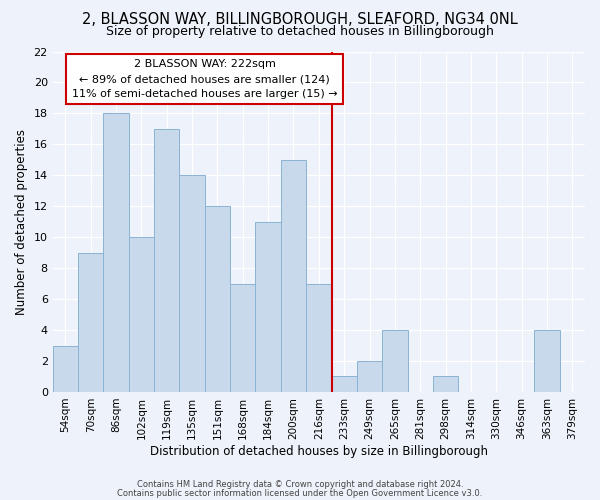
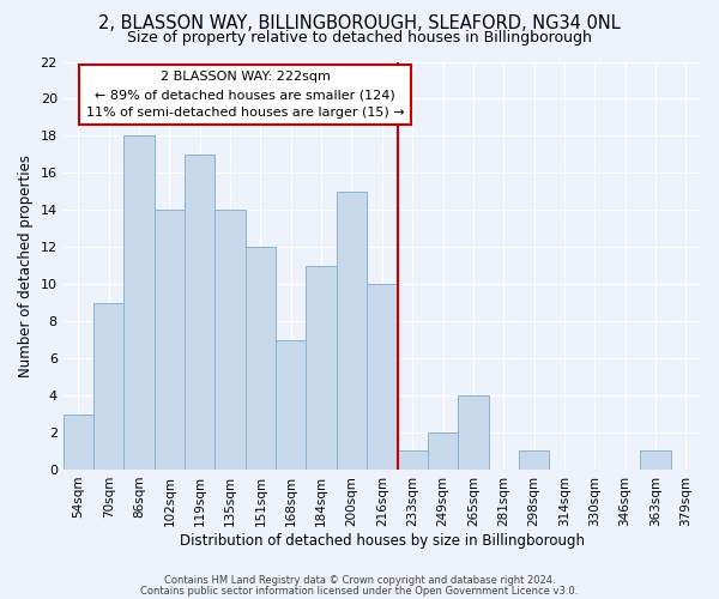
102sqm: 10 -> 14
216sqm: 7 -> 10
363sqm: 4 -> 1
